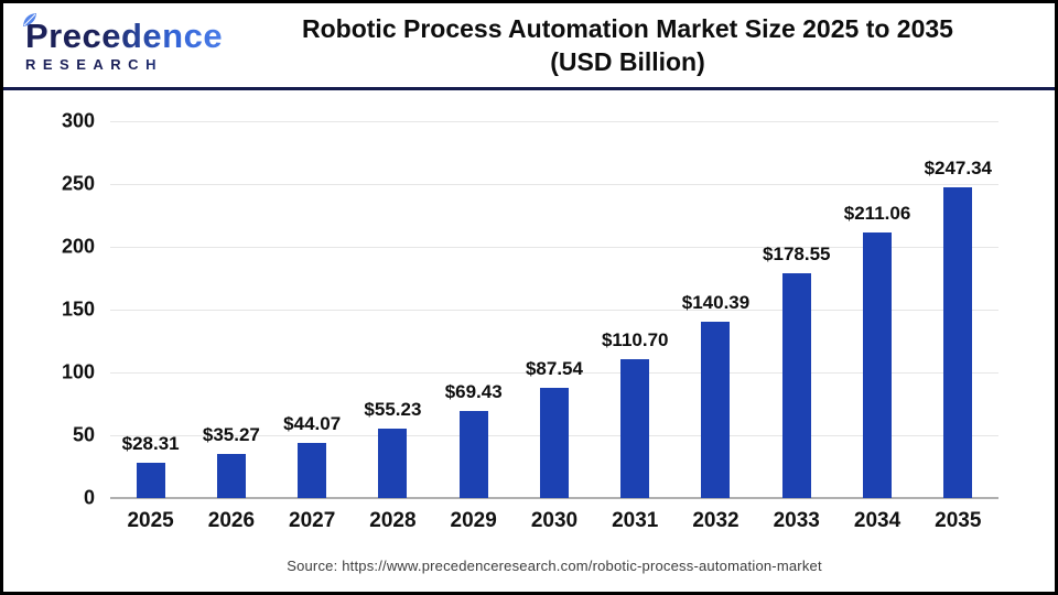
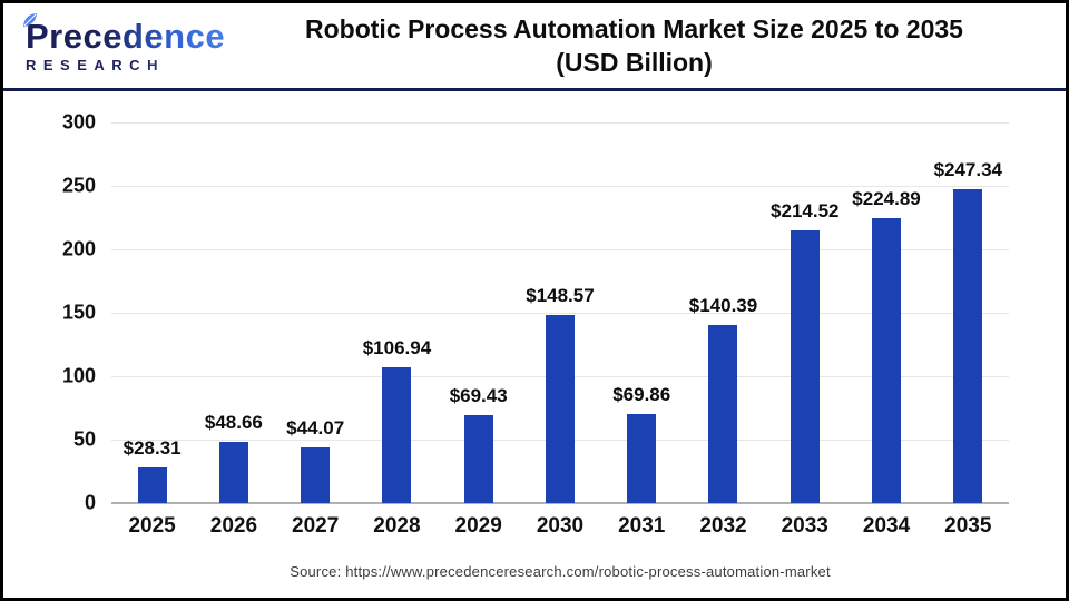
2026: $35.27 -> $48.66
2028: $55.23 -> $106.94
2030: $87.54 -> $148.57
2031: $110.70 -> $69.86
2033: $178.55 -> $214.52
2034: $211.06 -> $224.89
